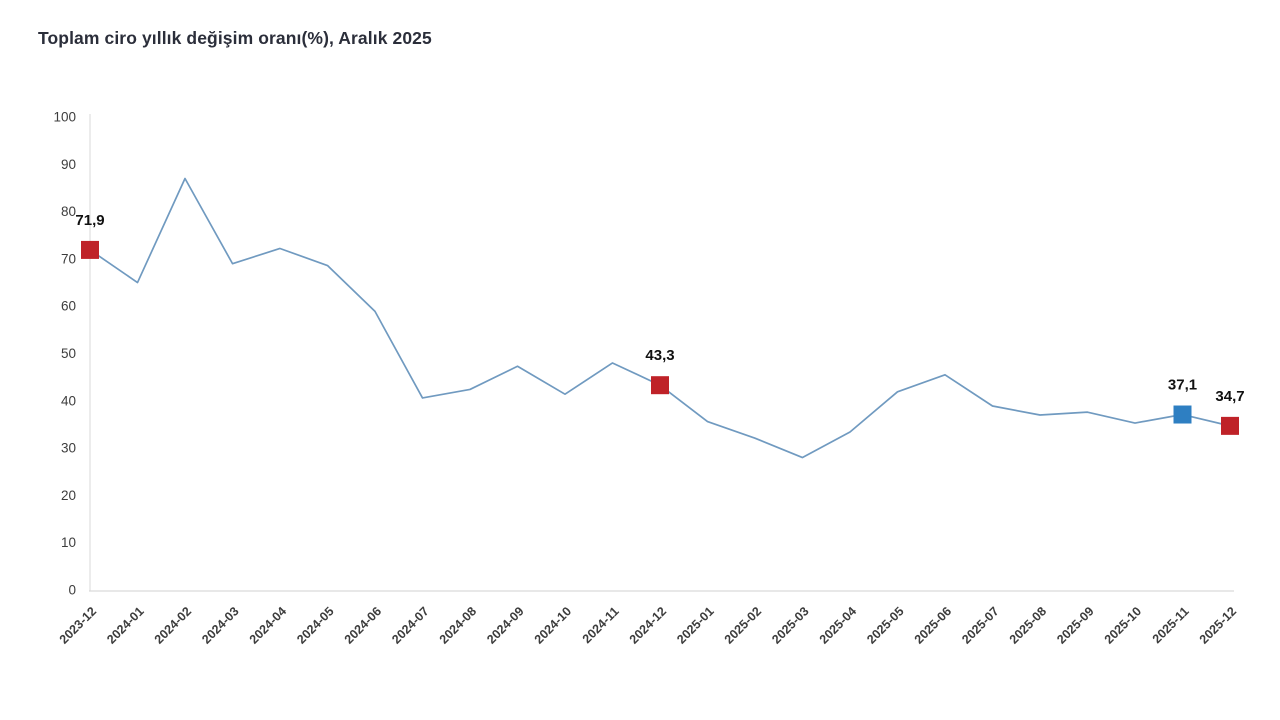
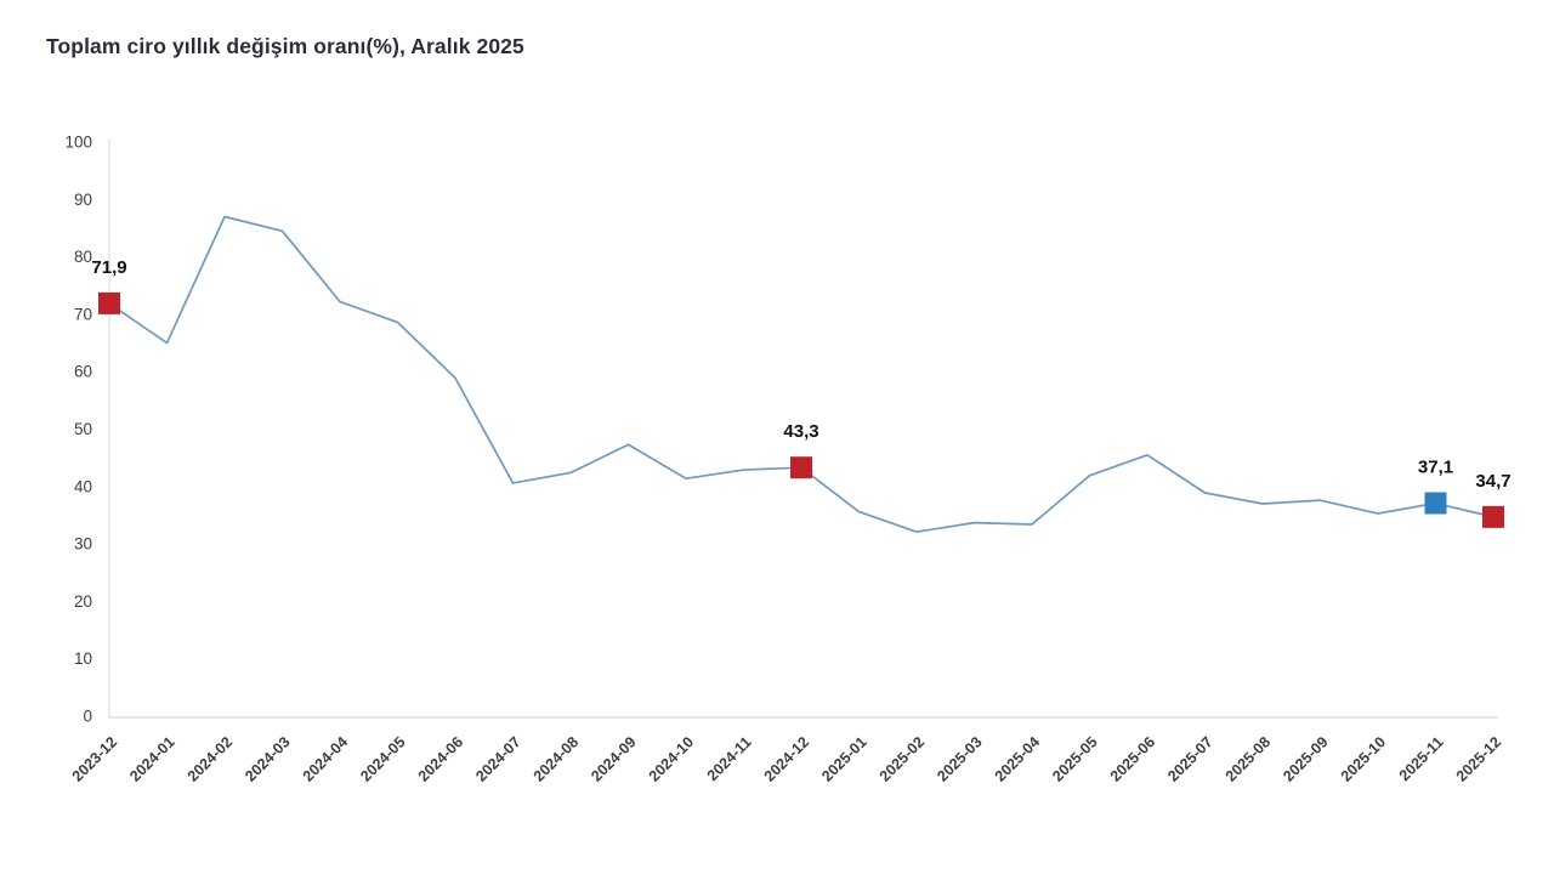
2024-03: 69 -> 84
2024-11: 48 -> 43
2025-03: 28 -> 34
